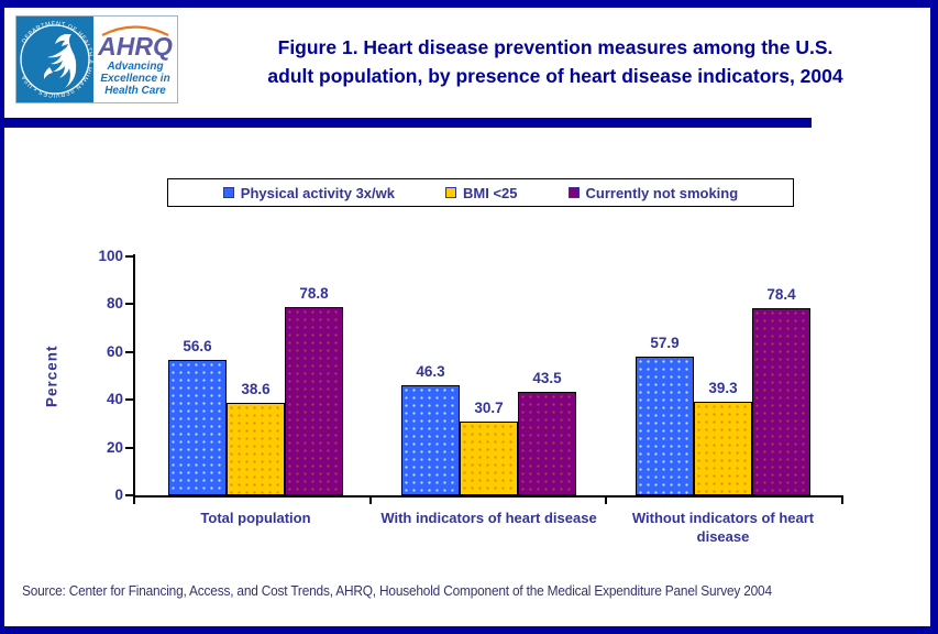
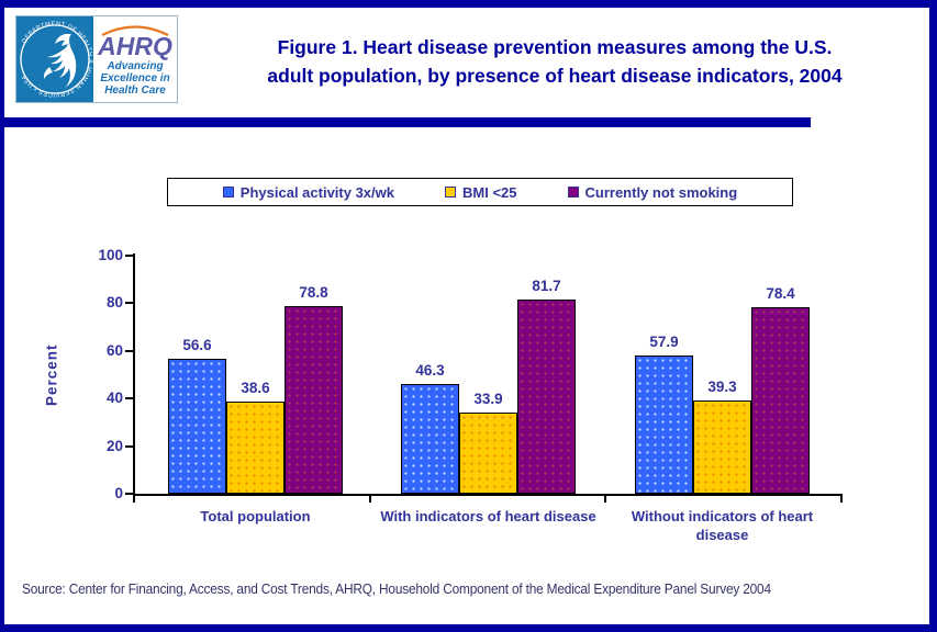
BMI <25/With indicators of heart disease: 30.7 -> 33.9
Currently not smoking/With indicators of heart disease: 43.5 -> 81.7
